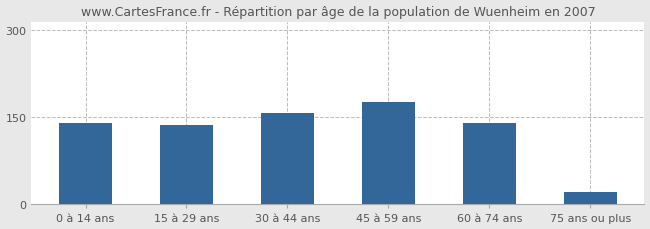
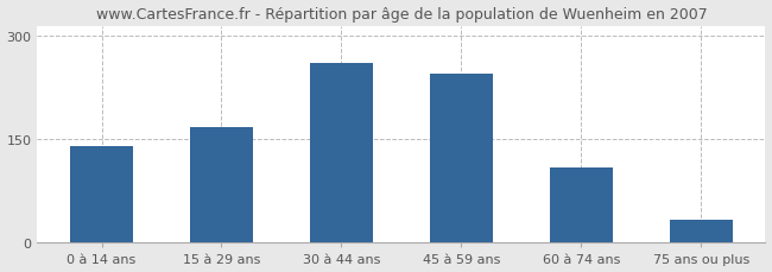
15 à 29 ans: 136 -> 168
30 à 44 ans: 158 -> 260
45 à 59 ans: 177 -> 246
60 à 74 ans: 140 -> 110
75 ans ou plus: 22 -> 34
